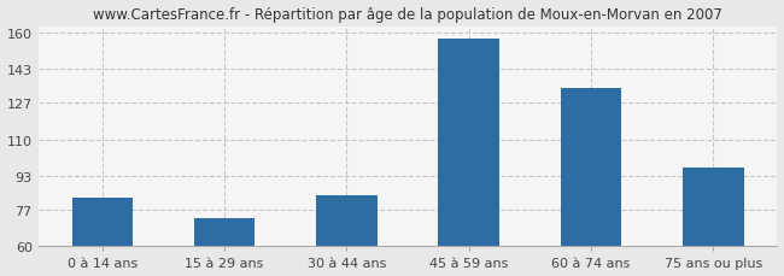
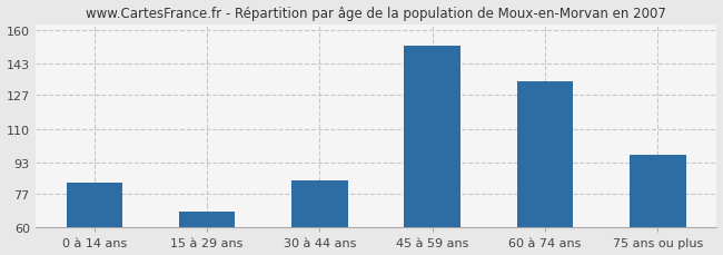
15 à 29 ans: 73 -> 68
45 à 59 ans: 157 -> 152
